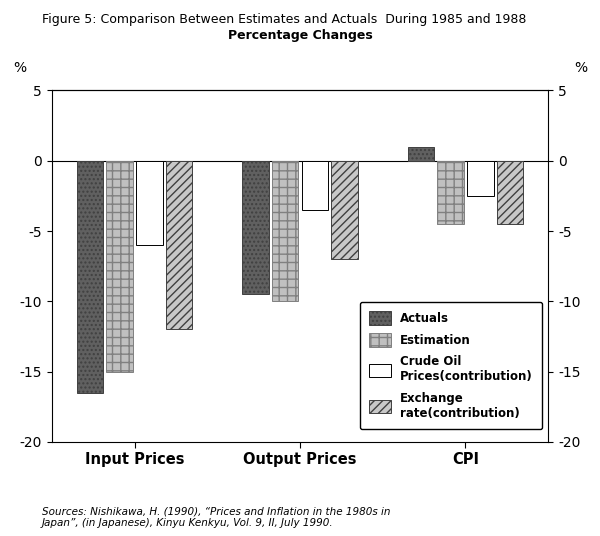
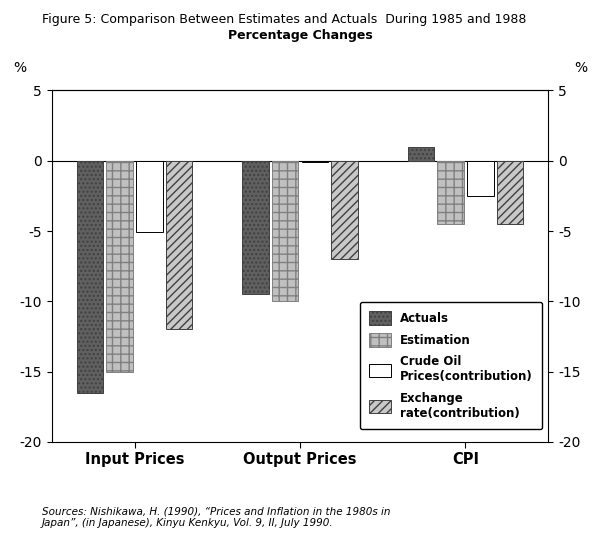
Crude Oil Prices(contribution)/Input Prices: -6.0 -> -5.1
Crude Oil Prices(contribution)/Output Prices: -3.5 -> -0.1
